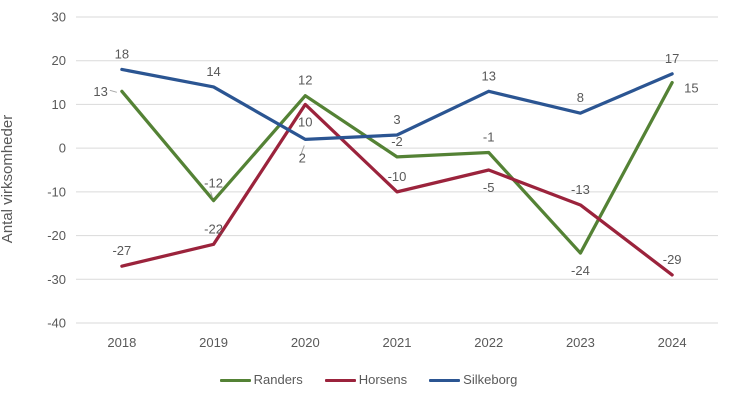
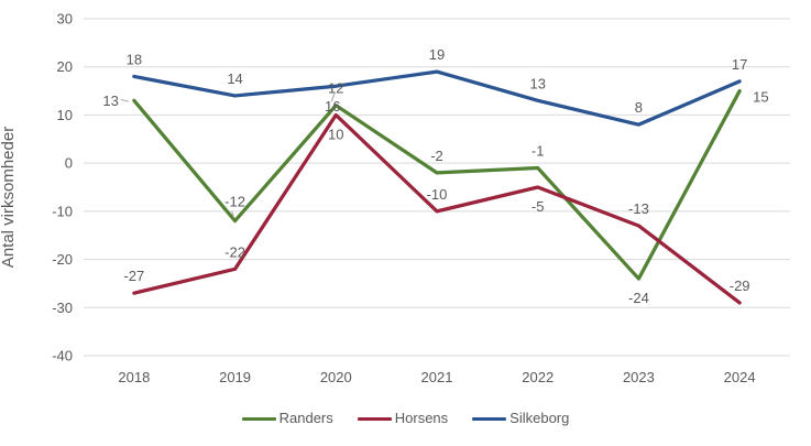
Silkeborg/2020: 2 -> 16
Silkeborg/2021: 3 -> 19
